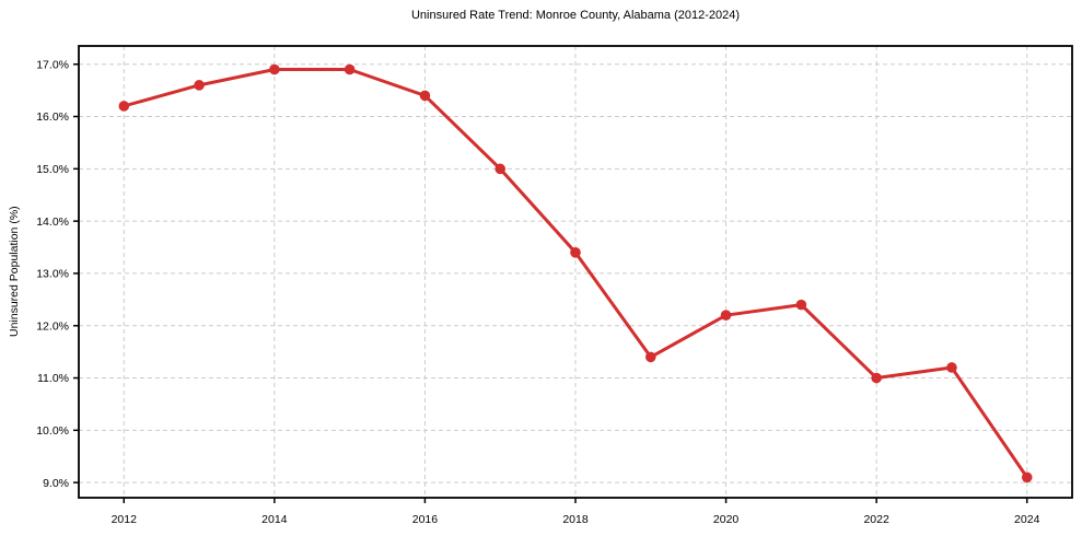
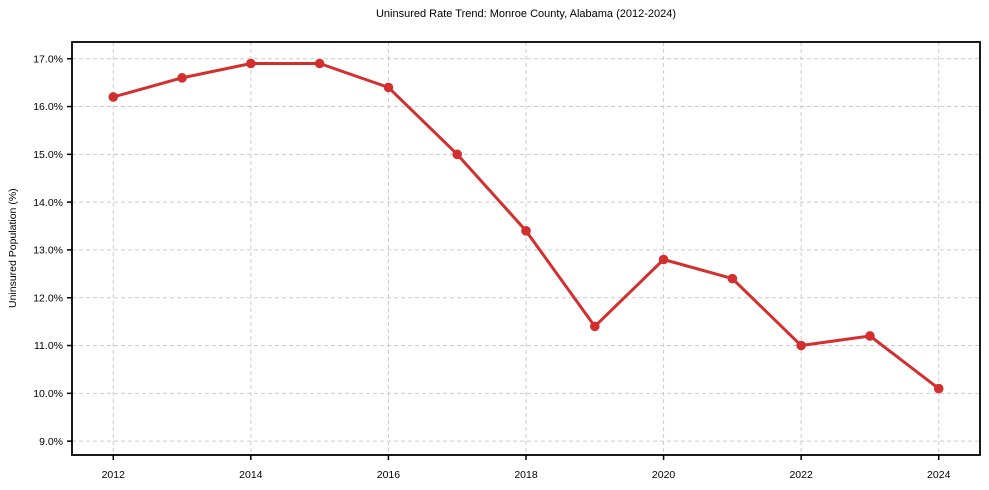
2020: 12.2% -> 12.8%
2024: 9.1% -> 10.1%
